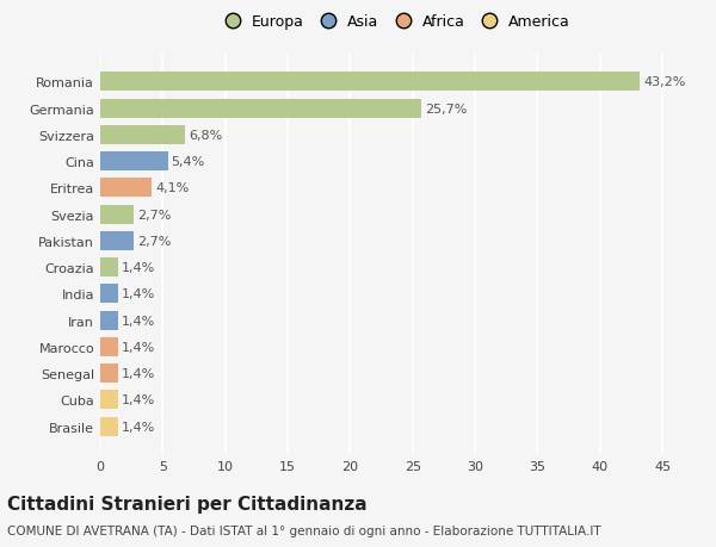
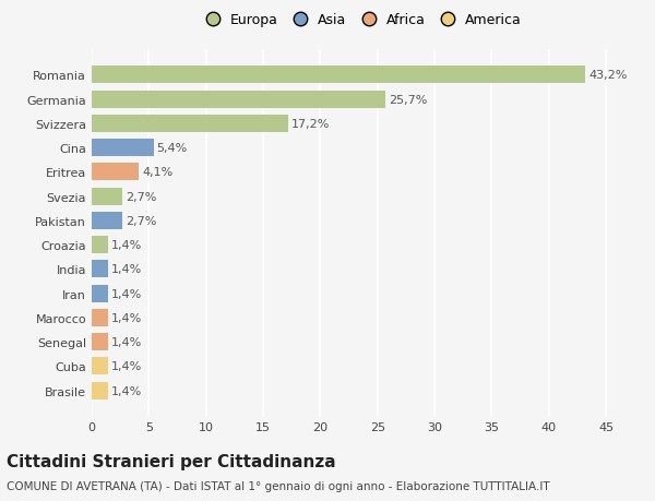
Svizzera: 6,8% -> 17,2%
